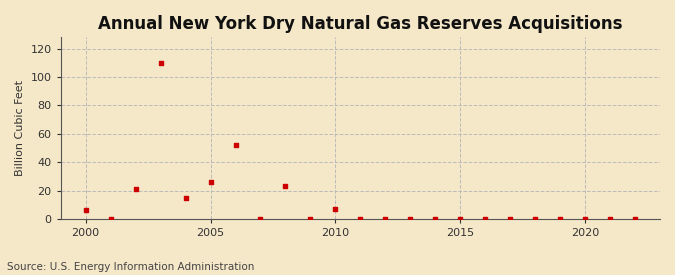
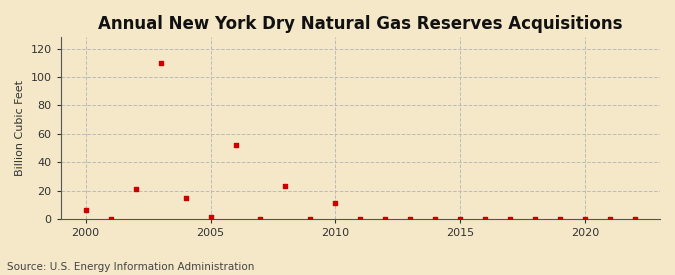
2005: 26 -> 2
2010: 7 -> 11
